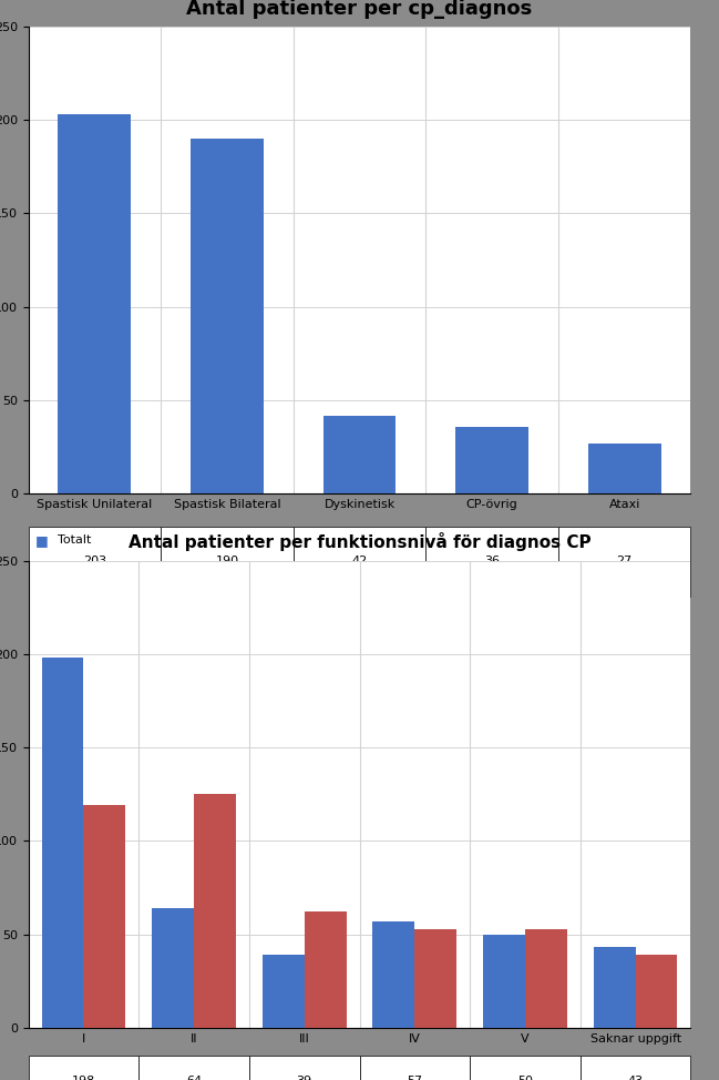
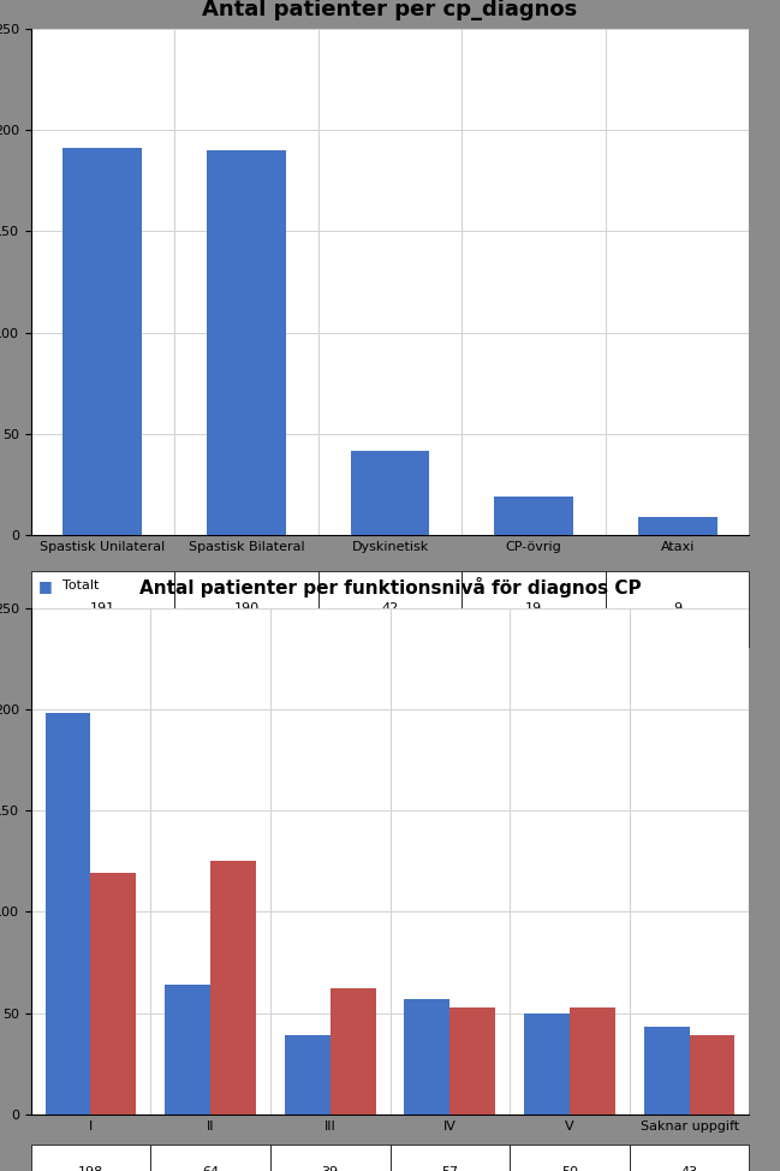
Spastisk Unilateral: 203 -> 191
CP-övrig: 36 -> 19
Ataxi: 27 -> 9
